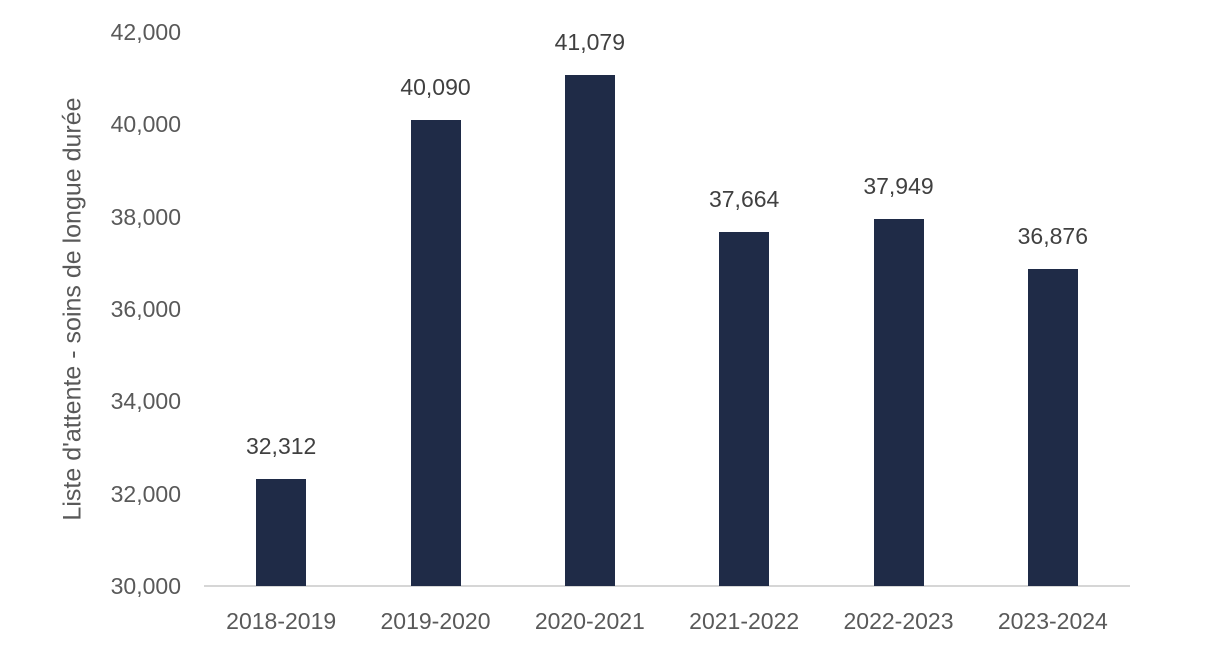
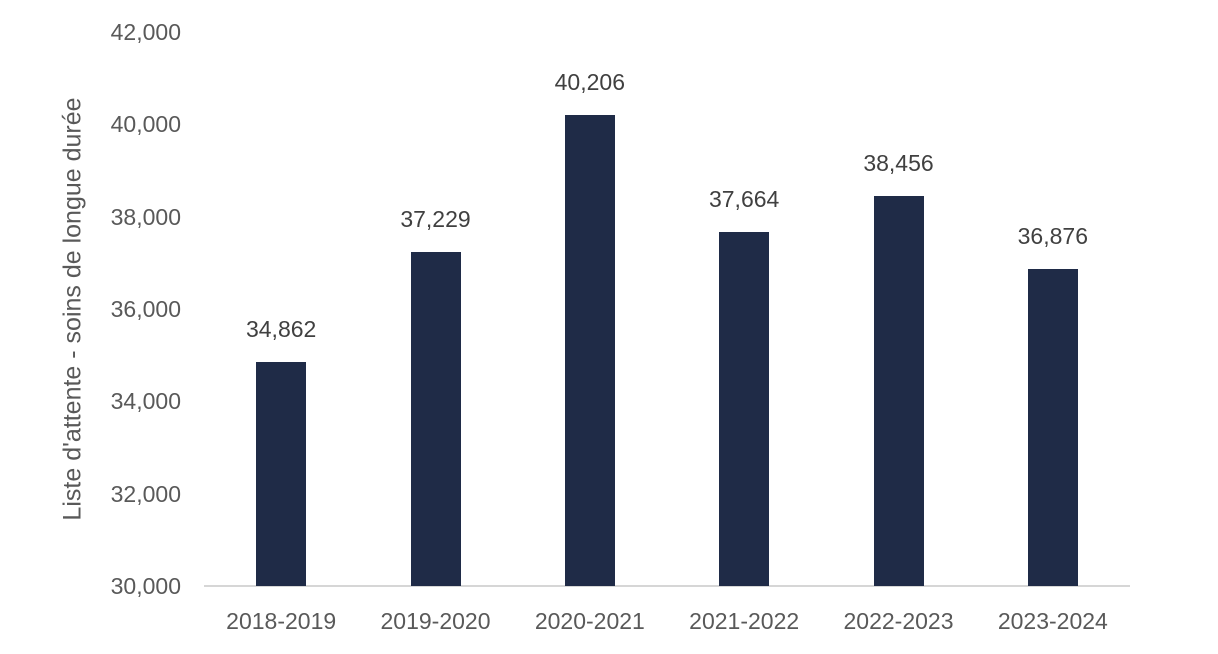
2018-2019: 32,312 -> 34,862
2019-2020: 40,090 -> 37,229
2020-2021: 41,079 -> 40,206
2022-2023: 37,949 -> 38,456
